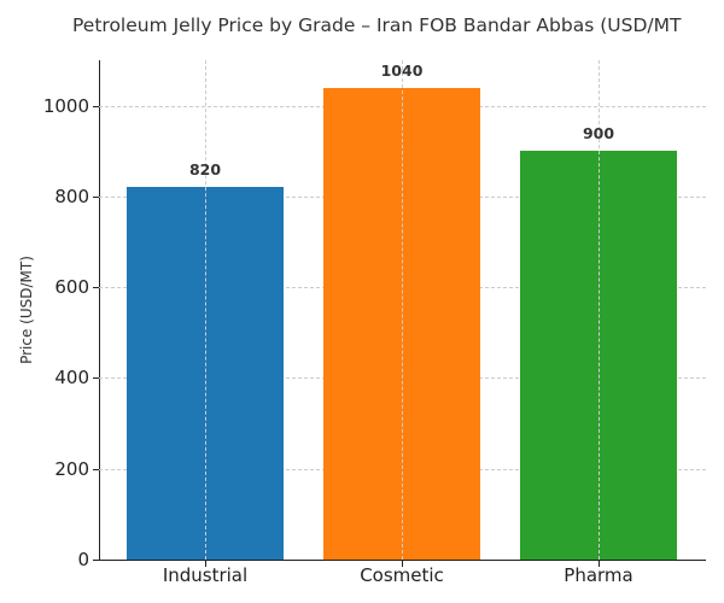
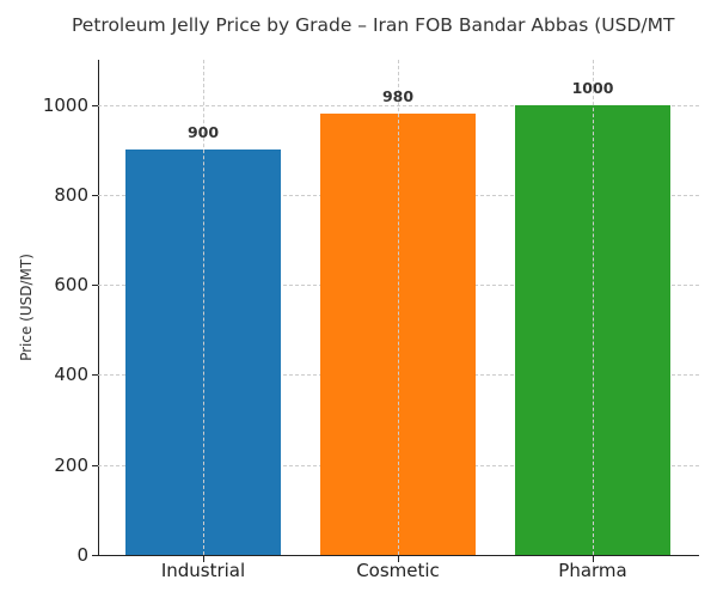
Industrial: 820 -> 900
Cosmetic: 1040 -> 980
Pharma: 900 -> 1000
